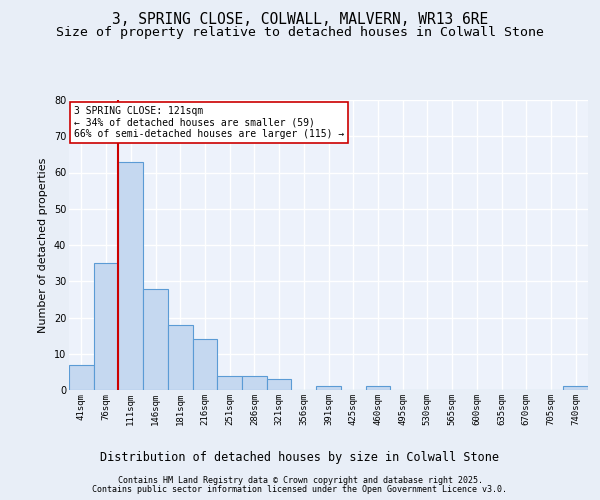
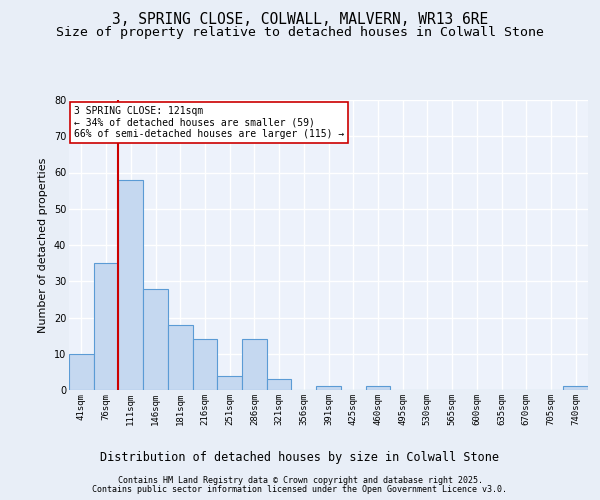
41sqm: 7 -> 10
111sqm: 63 -> 58
286sqm: 4 -> 14
